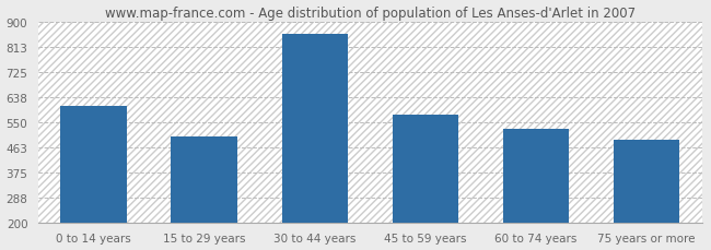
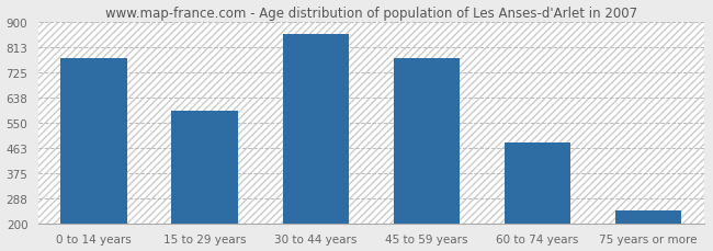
0 to 14 years: 605 -> 775
15 to 29 years: 500 -> 590
45 to 59 years: 575 -> 775
60 to 74 years: 525 -> 480
75 years or more: 490 -> 245
